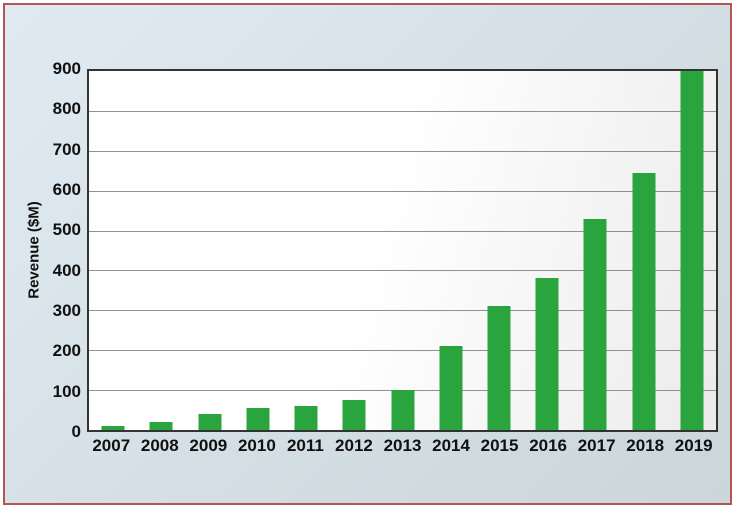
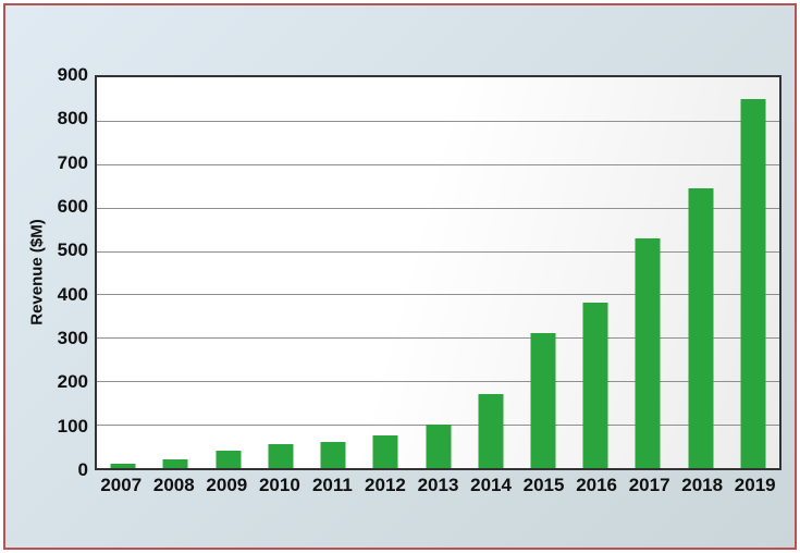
2014: 210 -> 170
2019: 900 -> 850
